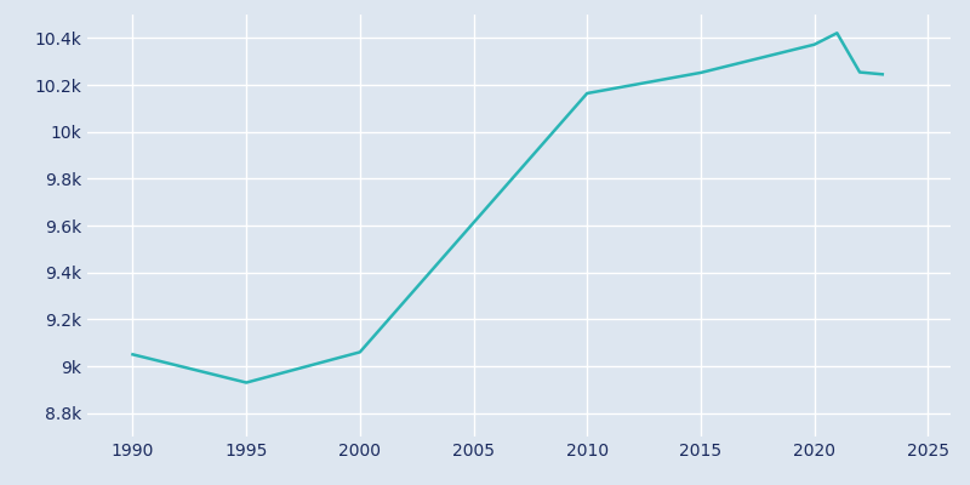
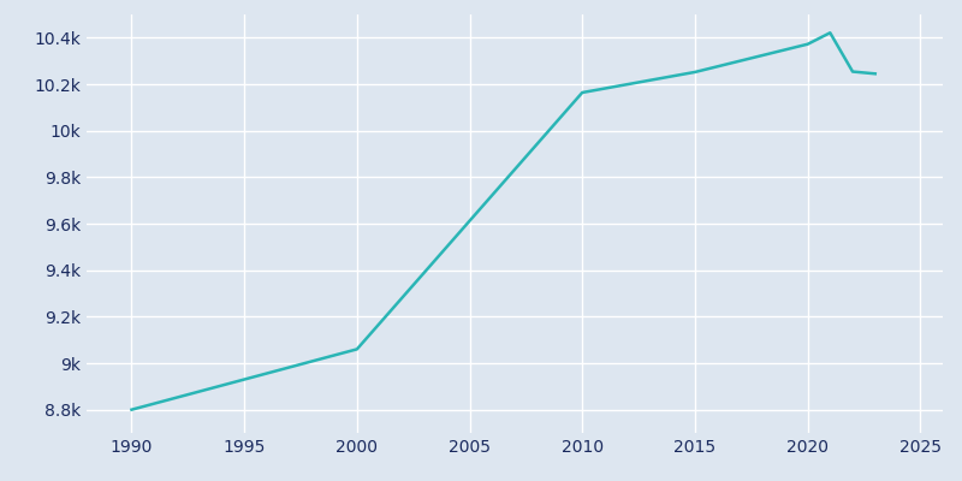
1990: 9.05k -> 8.80k
